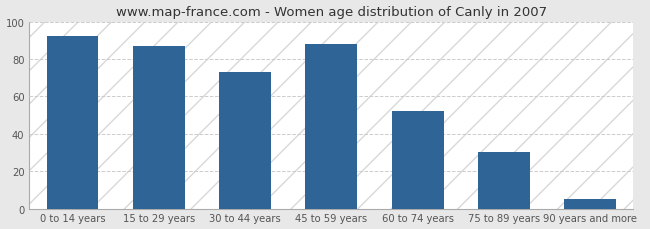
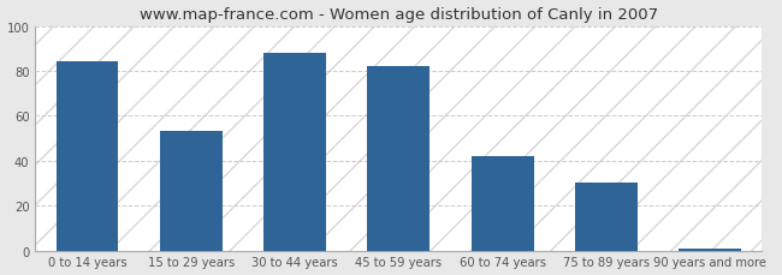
0 to 14 years: 92 -> 84
15 to 29 years: 87 -> 53
30 to 44 years: 73 -> 88
45 to 59 years: 88 -> 82
60 to 74 years: 52 -> 42
90 years and more: 5 -> 1
